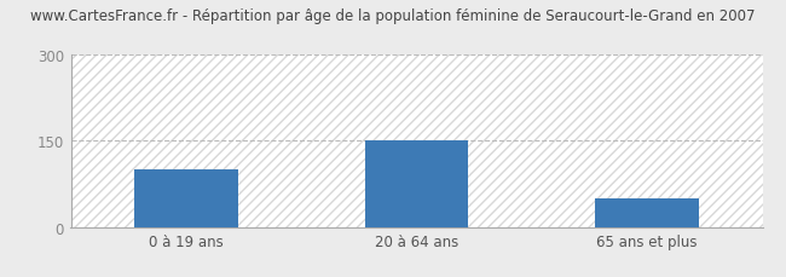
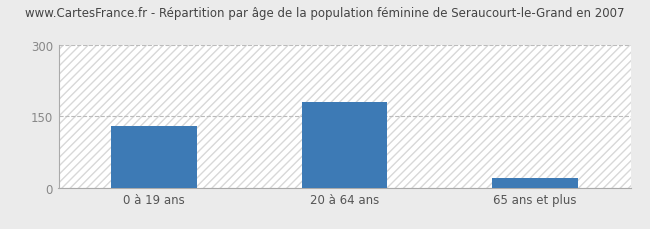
0 à 19 ans: 100 -> 130
20 à 64 ans: 150 -> 180
65 ans et plus: 50 -> 20
